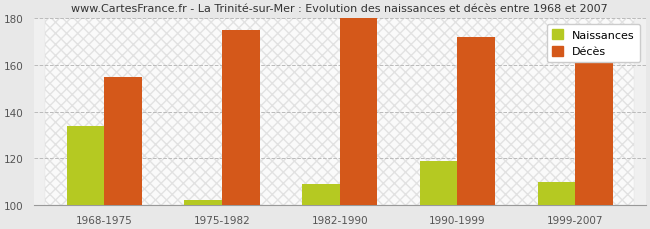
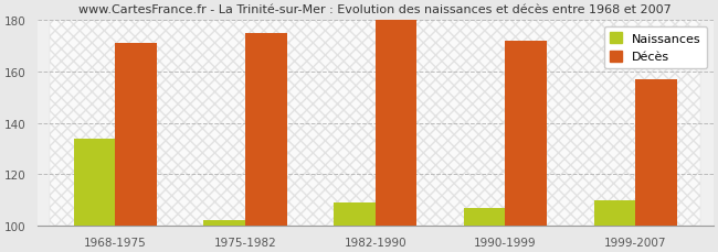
Décès/1968-1975: 155 -> 171
Naissances/1990-1999: 119 -> 107
Décès/1999-2007: 161 -> 157
